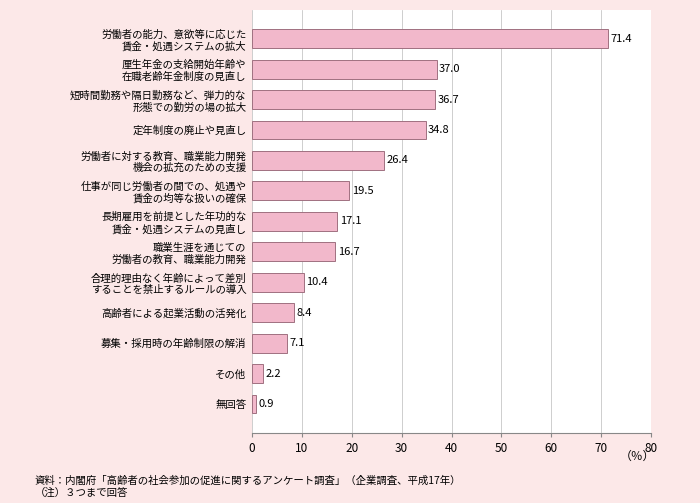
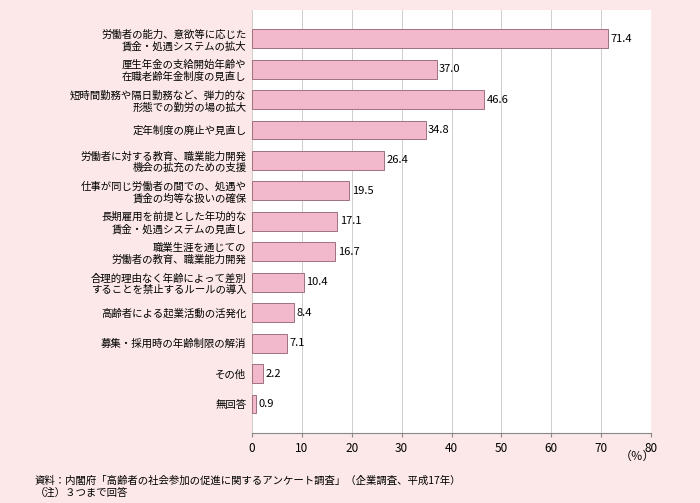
短時間勤務や隔日勤務など、弾力的な 形態での勤労の場の拡大: 36.7 -> 46.6
